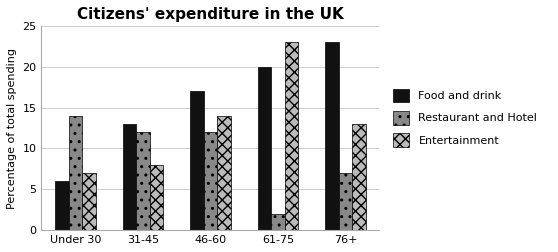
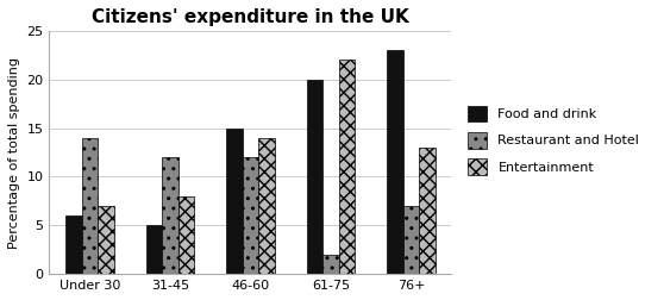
Food and drink/31-45: 13 -> 5
Food and drink/46-60: 17 -> 15
Entertainment/61-75: 23 -> 22
